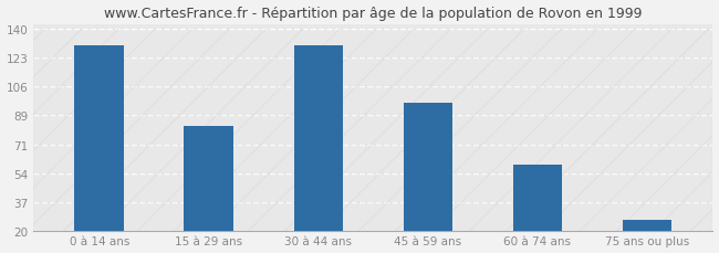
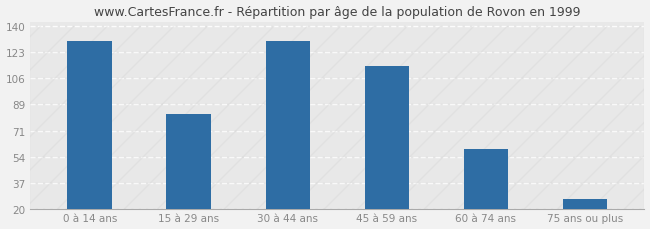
45 à 59 ans: 96 -> 114
